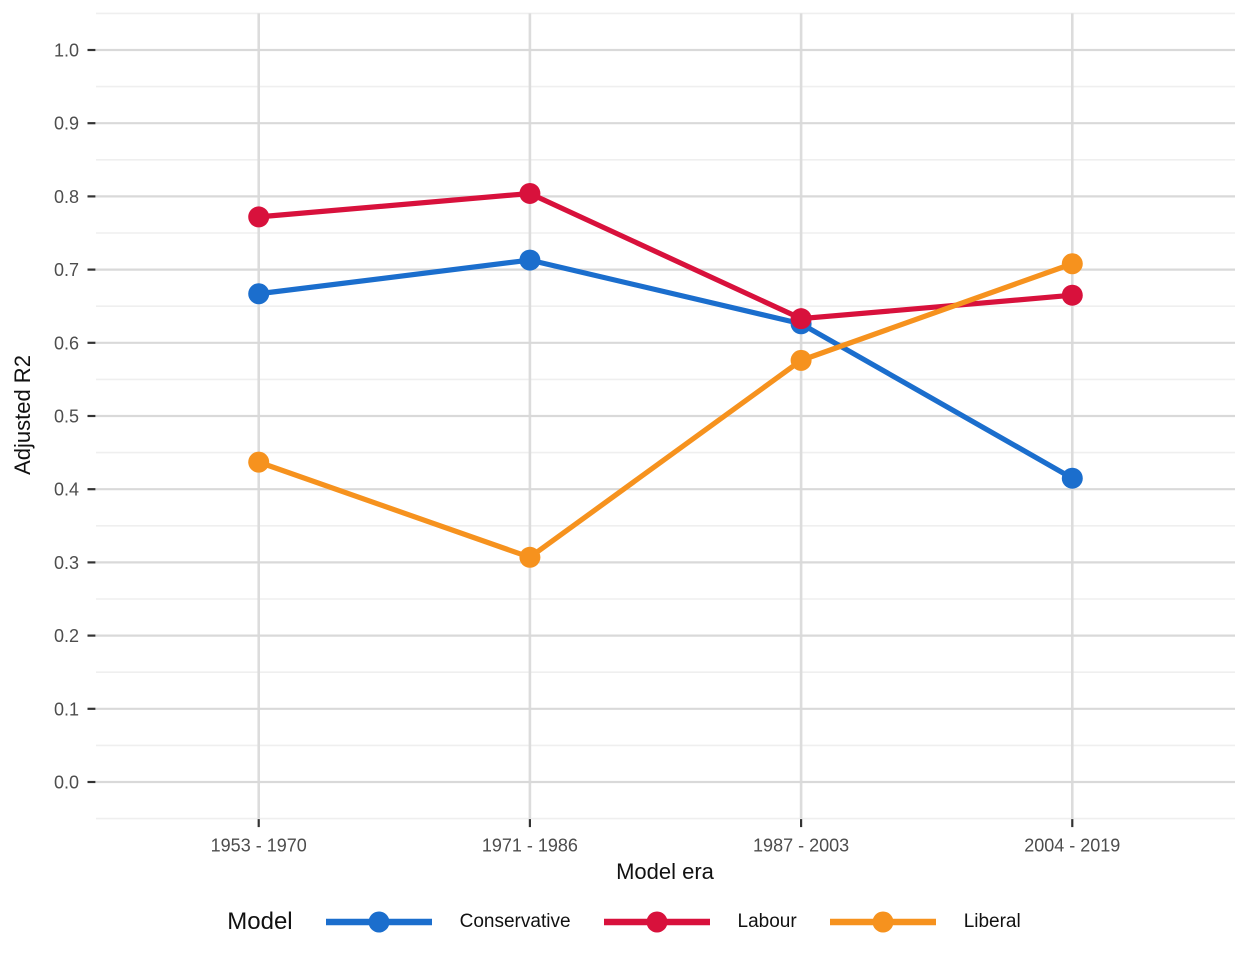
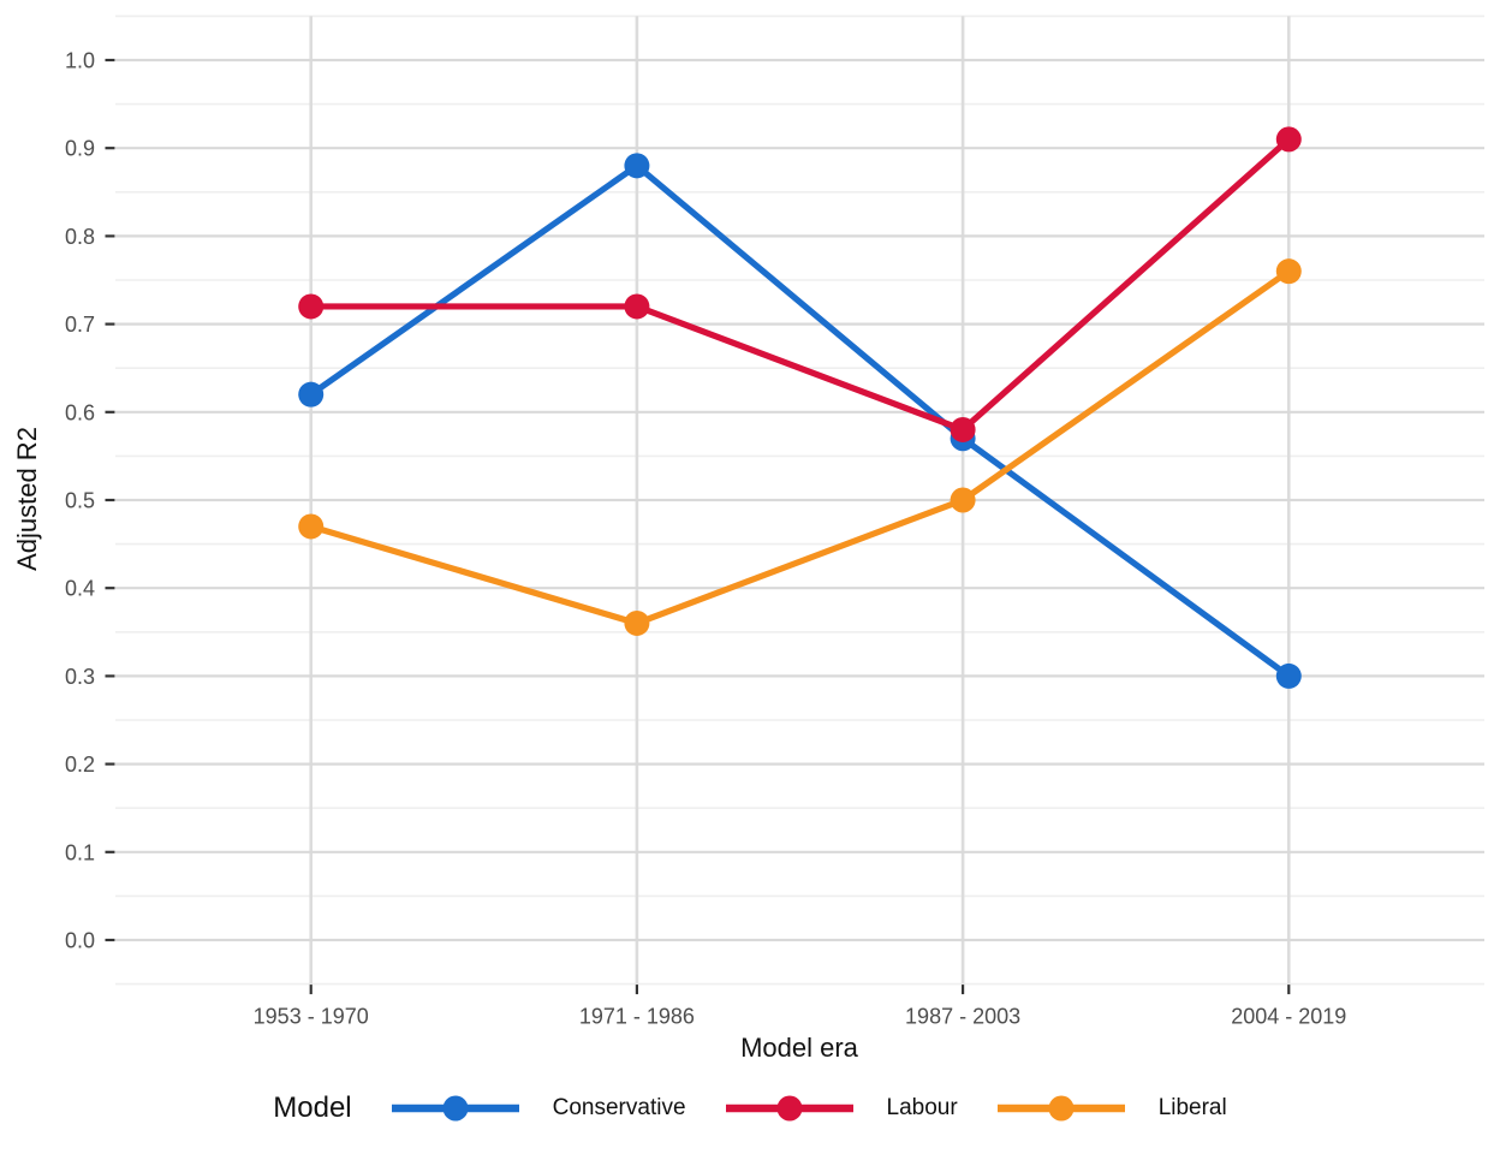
Conservative/1953 - 1970: 0.67 -> 0.62
Labour/1953 - 1970: 0.77 -> 0.72
Liberal/1953 - 1970: 0.44 -> 0.47
Conservative/1971 - 1986: 0.71 -> 0.88
Labour/1971 - 1986: 0.80 -> 0.72
Liberal/1971 - 1986: 0.31 -> 0.36
Conservative/1987 - 2003: 0.63 -> 0.57
Labour/1987 - 2003: 0.63 -> 0.58
Liberal/1987 - 2003: 0.58 -> 0.50
Conservative/2004 - 2019: 0.41 -> 0.30
Labour/2004 - 2019: 0.67 -> 0.91
Liberal/2004 - 2019: 0.71 -> 0.76
